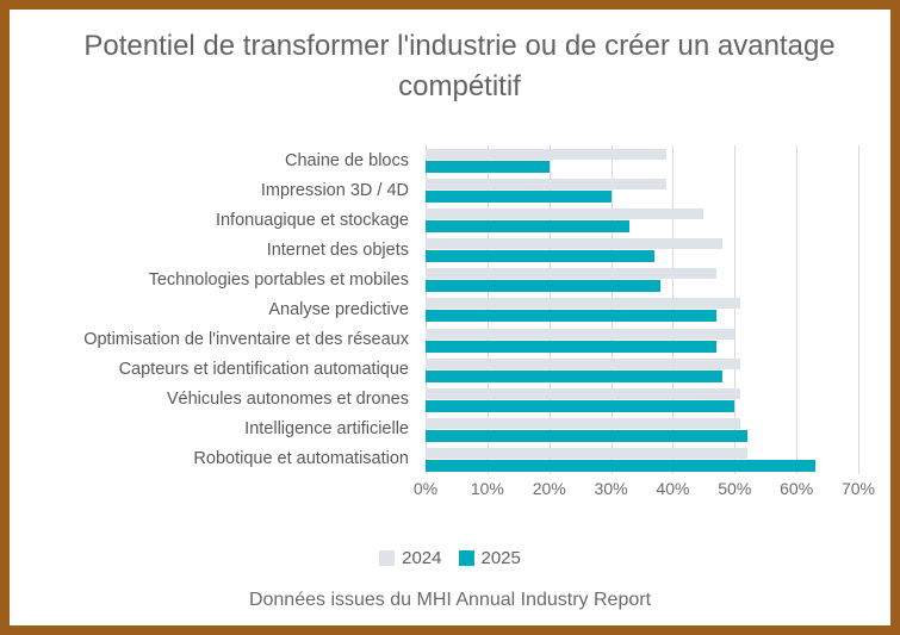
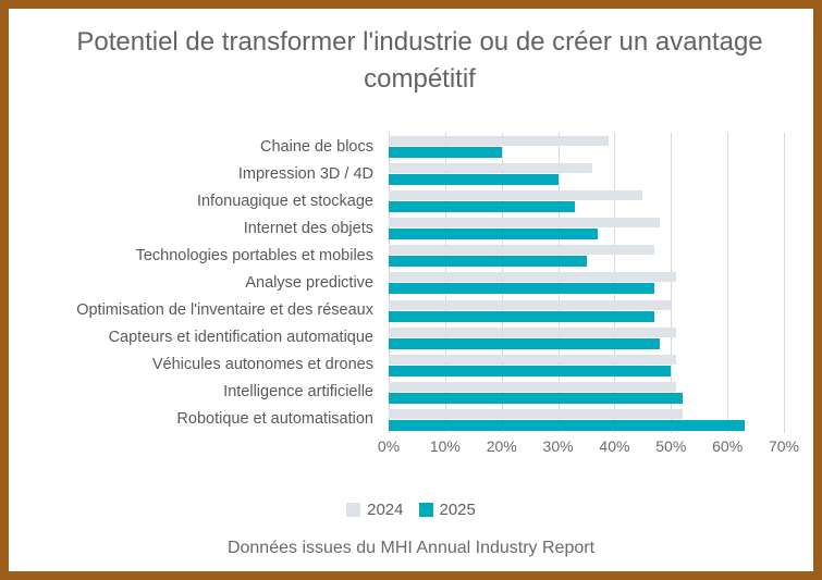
2024/Impression 3D / 4D: 39% -> 36%
2025/Technologies portables et mobiles: 38% -> 35%
